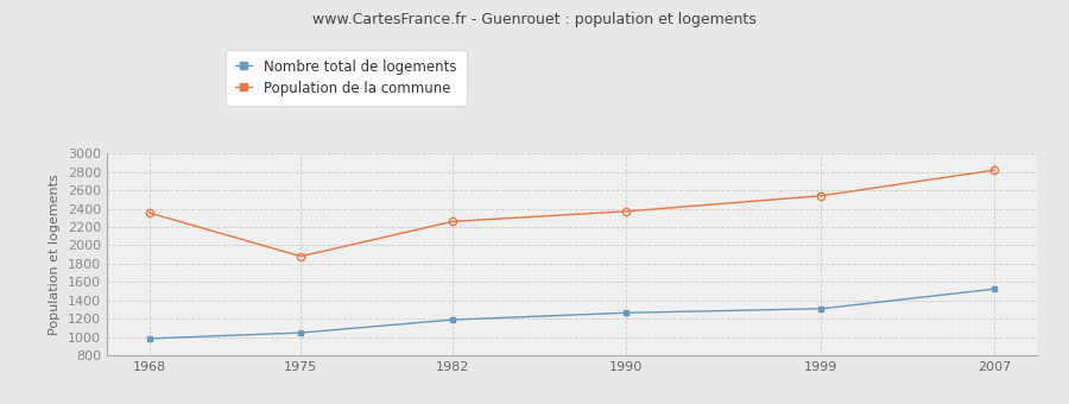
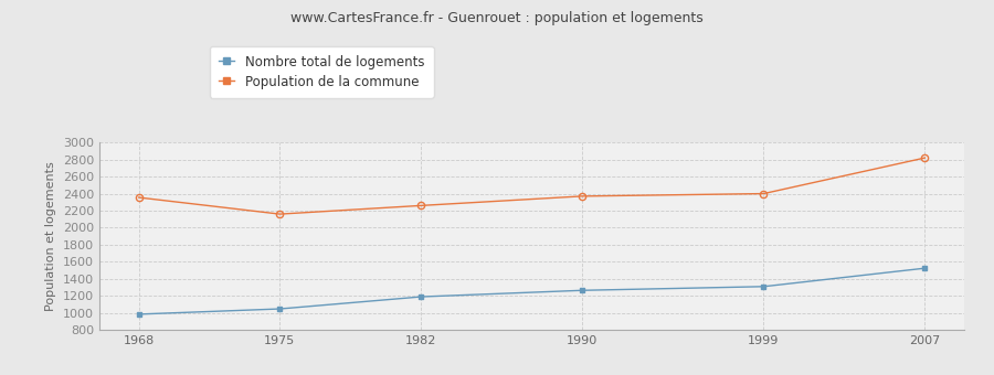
Population de la commune/1975: 1880 -> 2160
Population de la commune/1999: 2540 -> 2400
